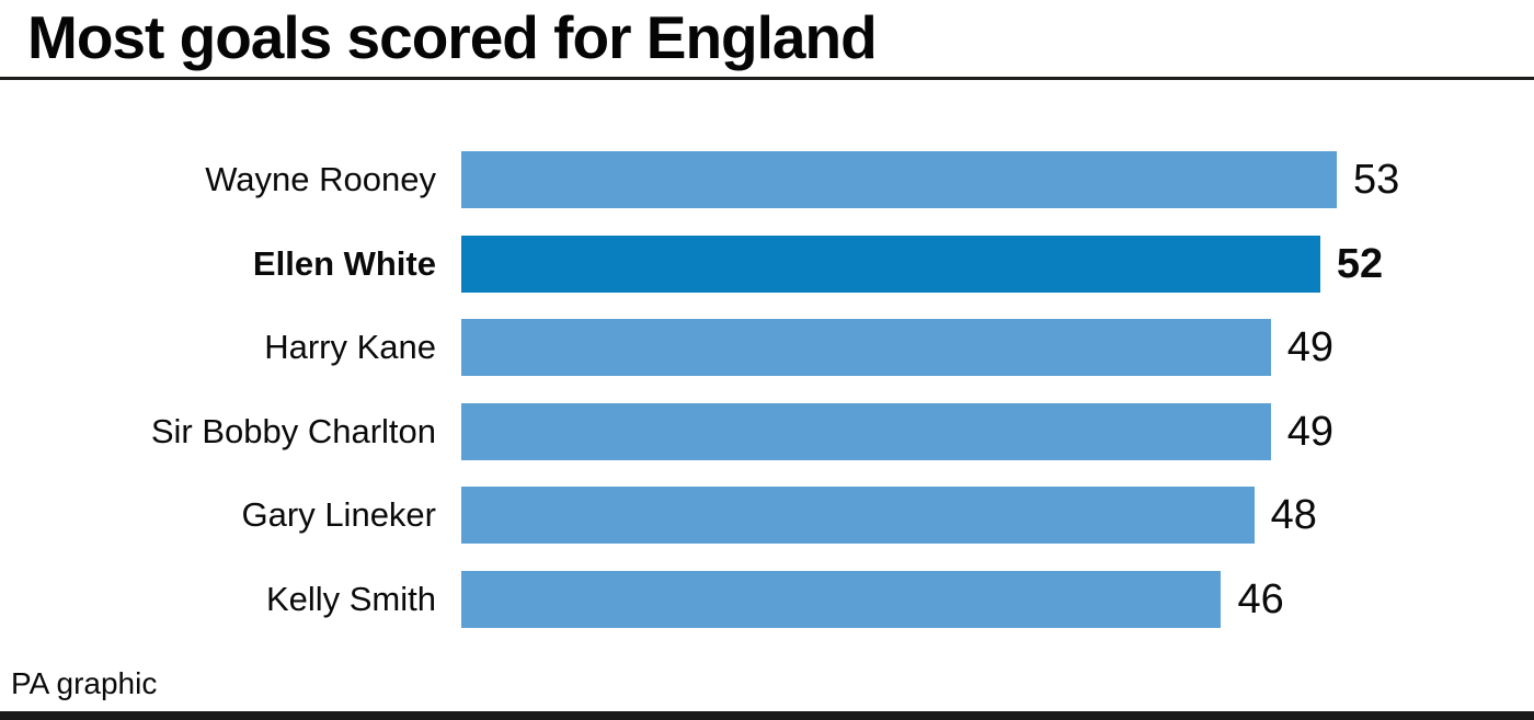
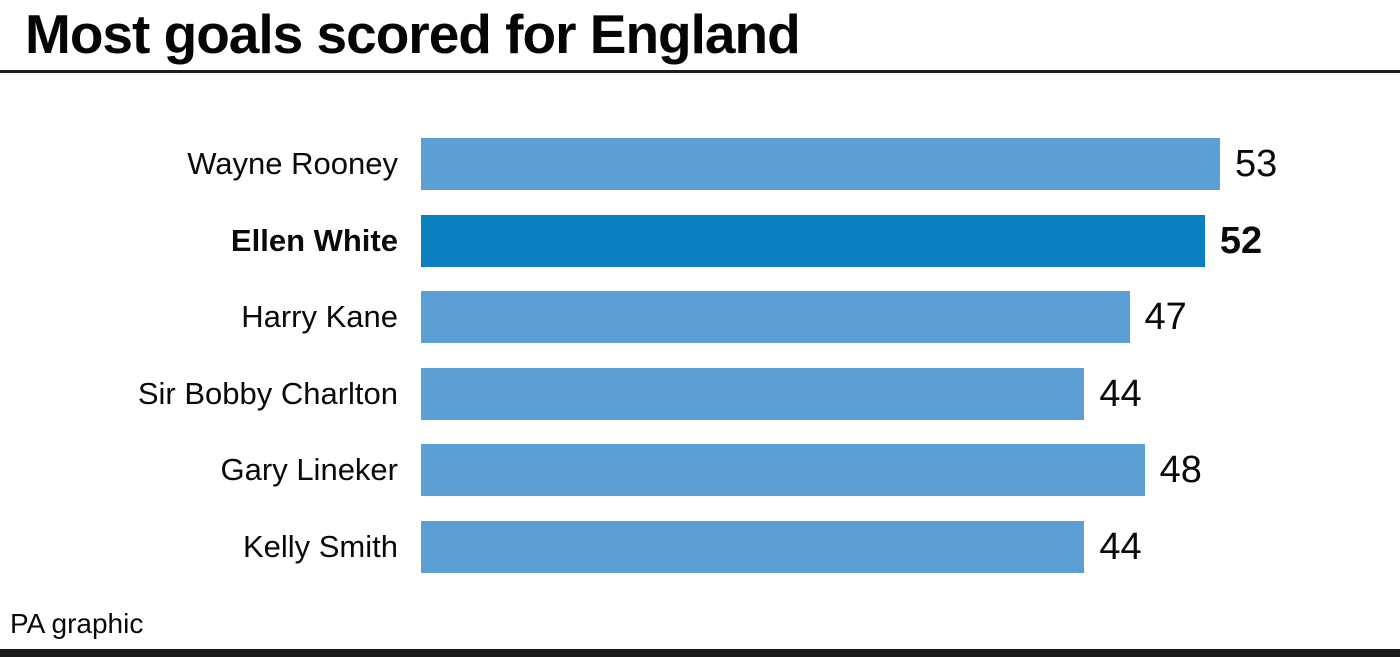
Harry Kane: 49 -> 47
Sir Bobby Charlton: 49 -> 44
Kelly Smith: 46 -> 44
